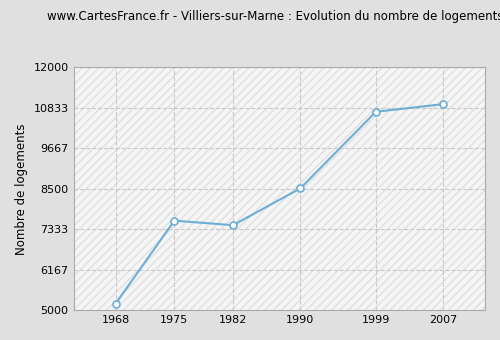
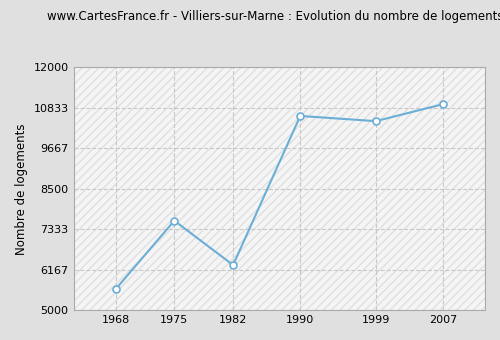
1968: 5180 -> 5600
1982: 7450 -> 6300
1990: 8510 -> 10600
1999: 10720 -> 10450
